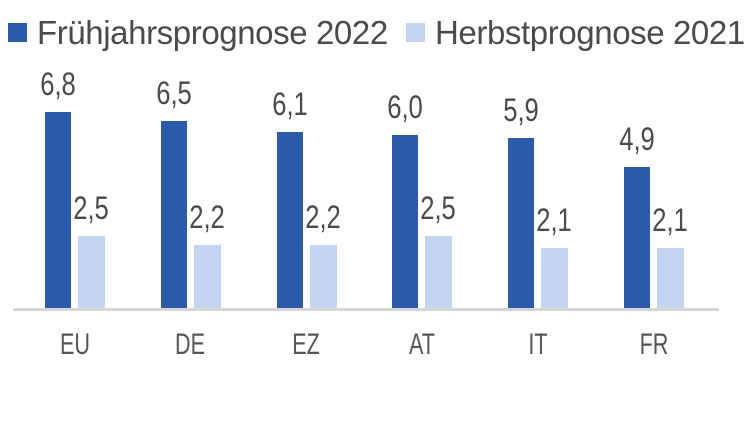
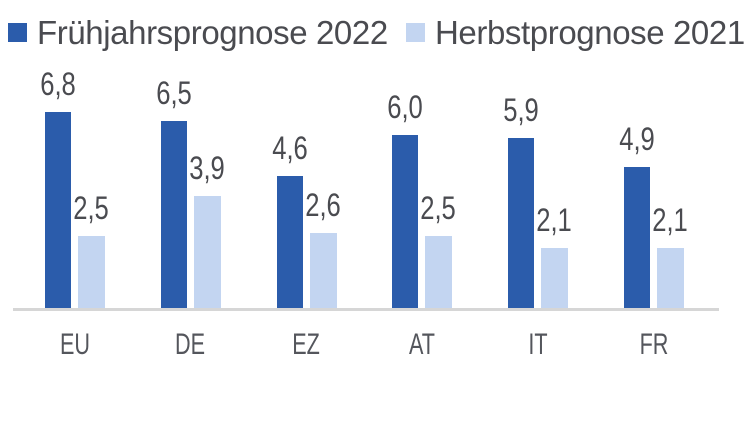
Herbstprognose 2021/DE: 2,2 -> 3,9
Frühjahrsprognose 2022/EZ: 6,1 -> 4,6
Herbstprognose 2021/EZ: 2,2 -> 2,6
